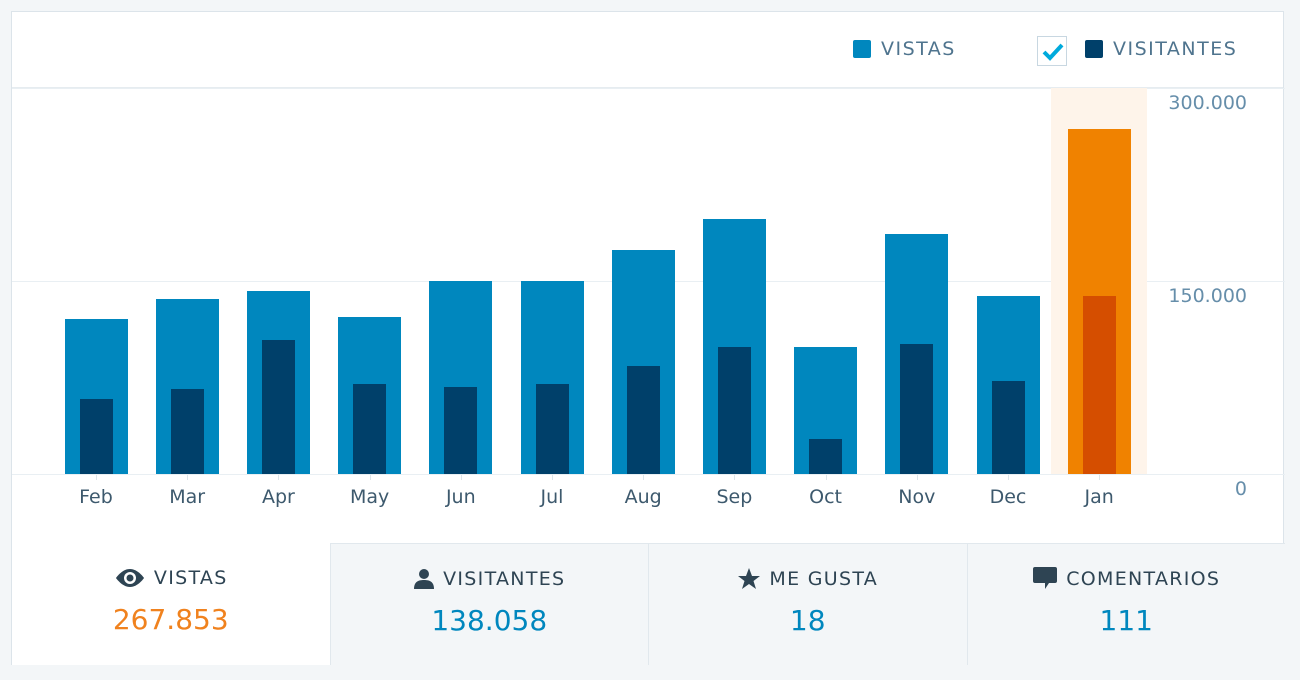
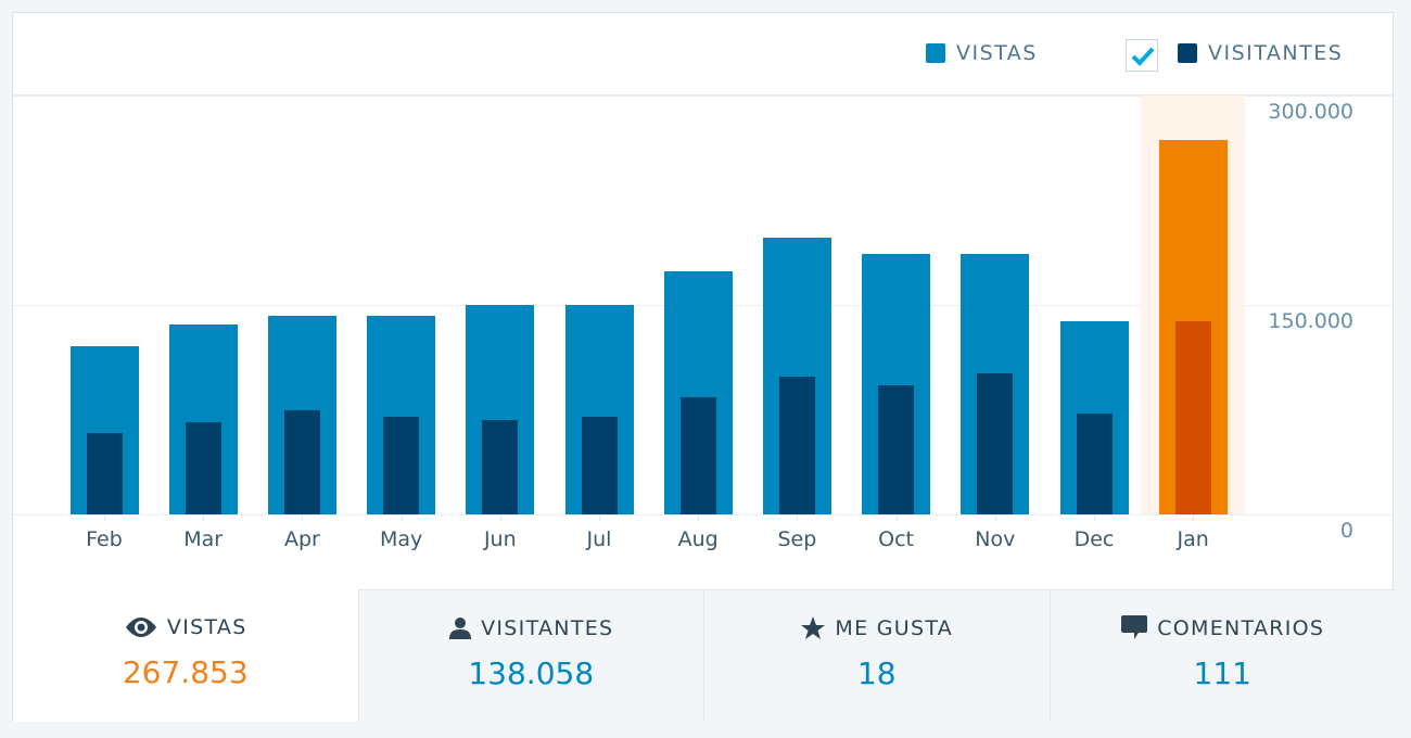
VISITANTES/Apr: 104000 -> 74000
VISTAS/May: 122000 -> 142000
VISTAS/Oct: 99000 -> 186000
VISITANTES/Oct: 27000 -> 92000
